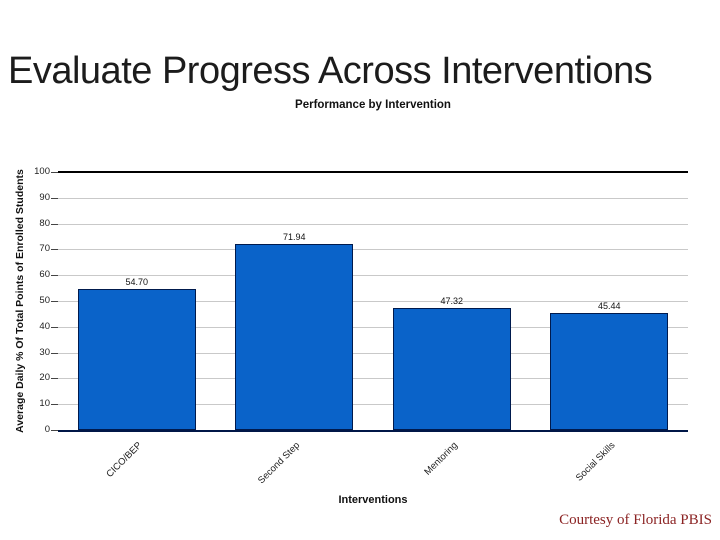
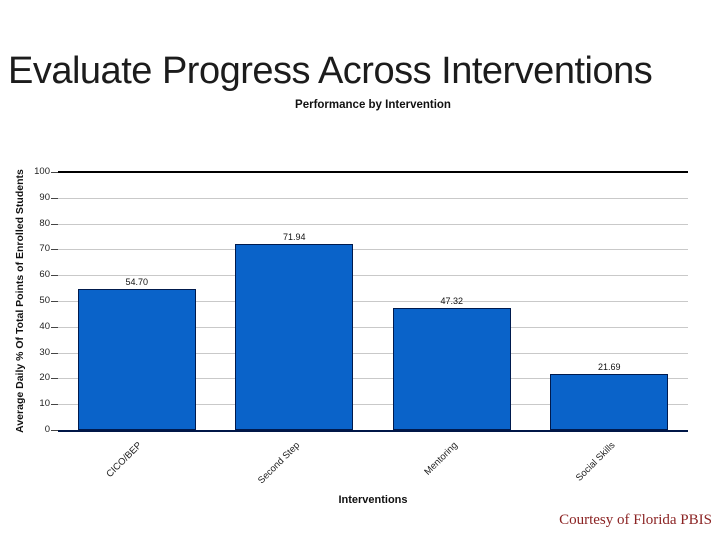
Social Skills: 45.44 -> 21.69
